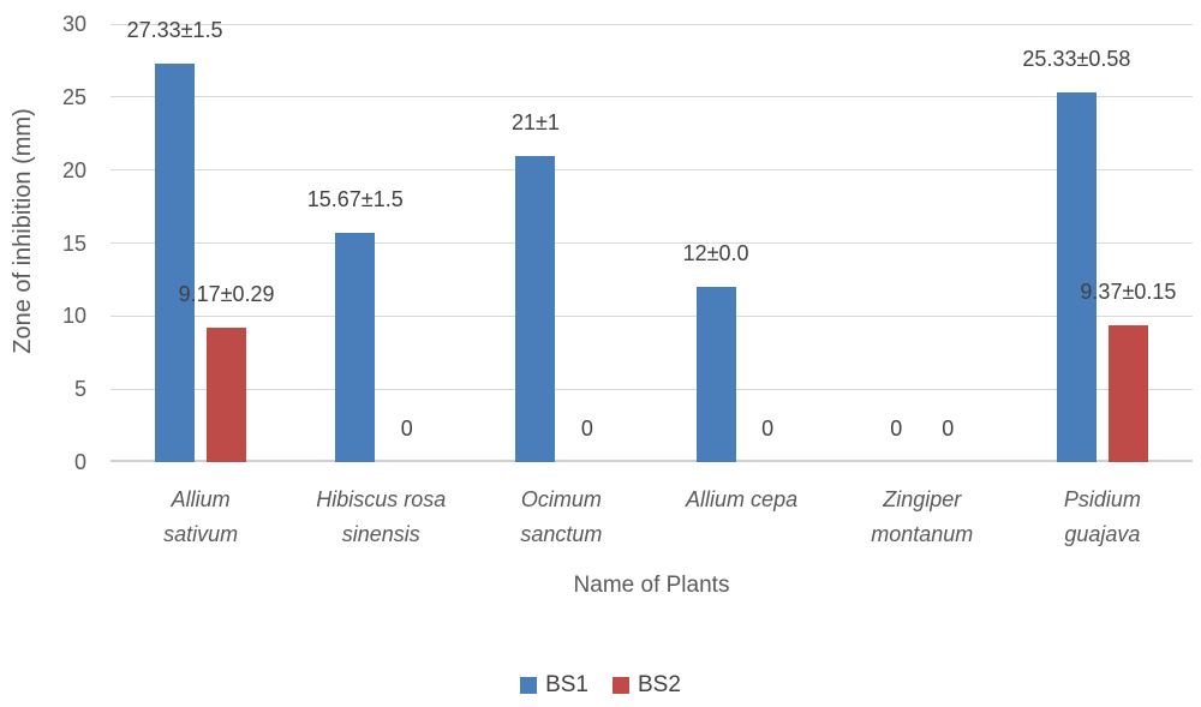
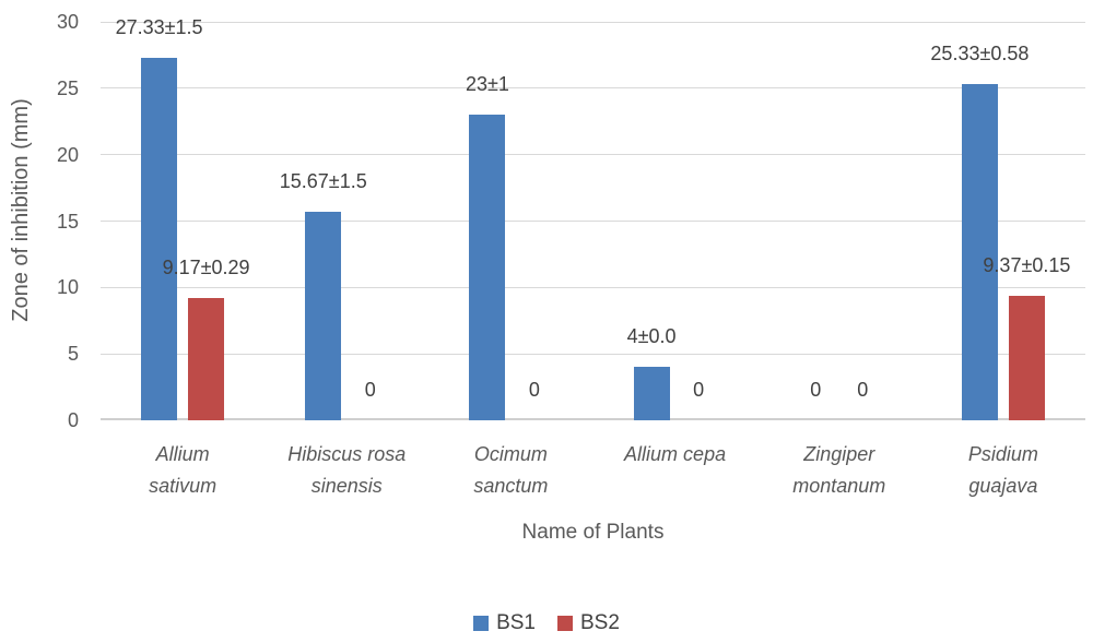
BS1/Ocimum sanctum: 21 -> 23
BS1/Allium cepa: 12 -> 4
